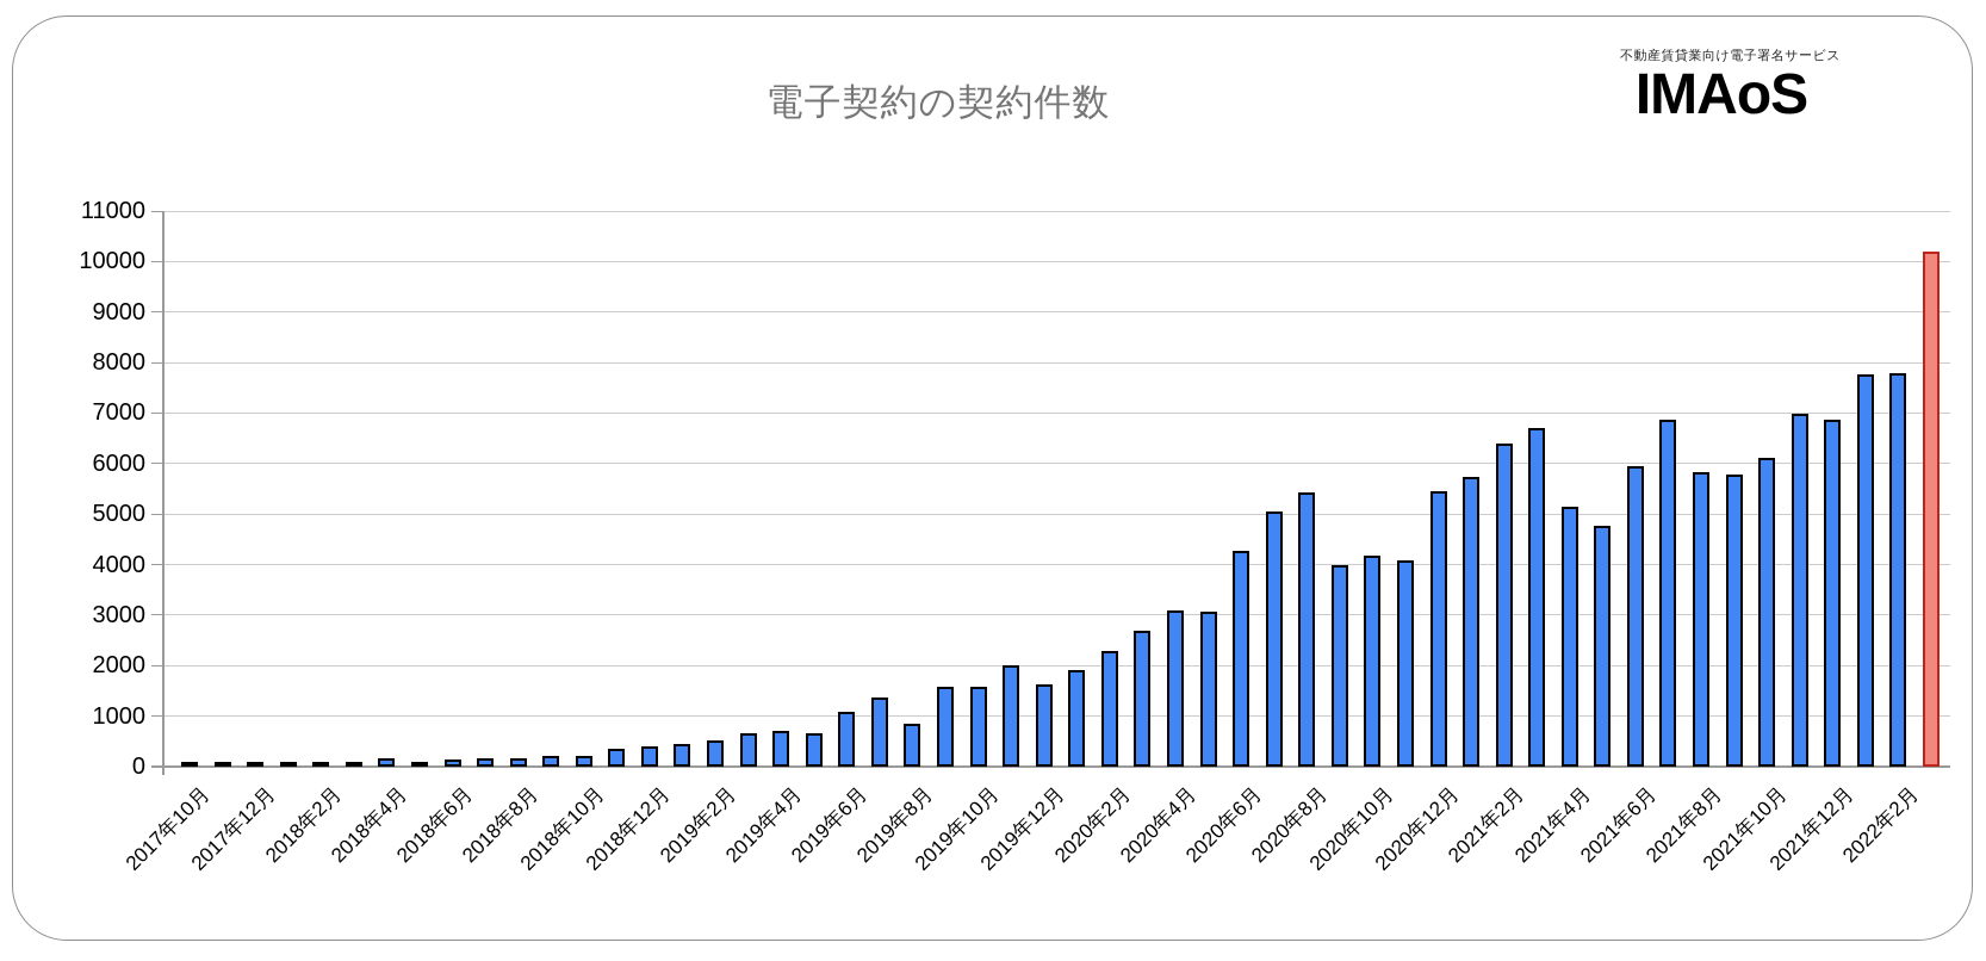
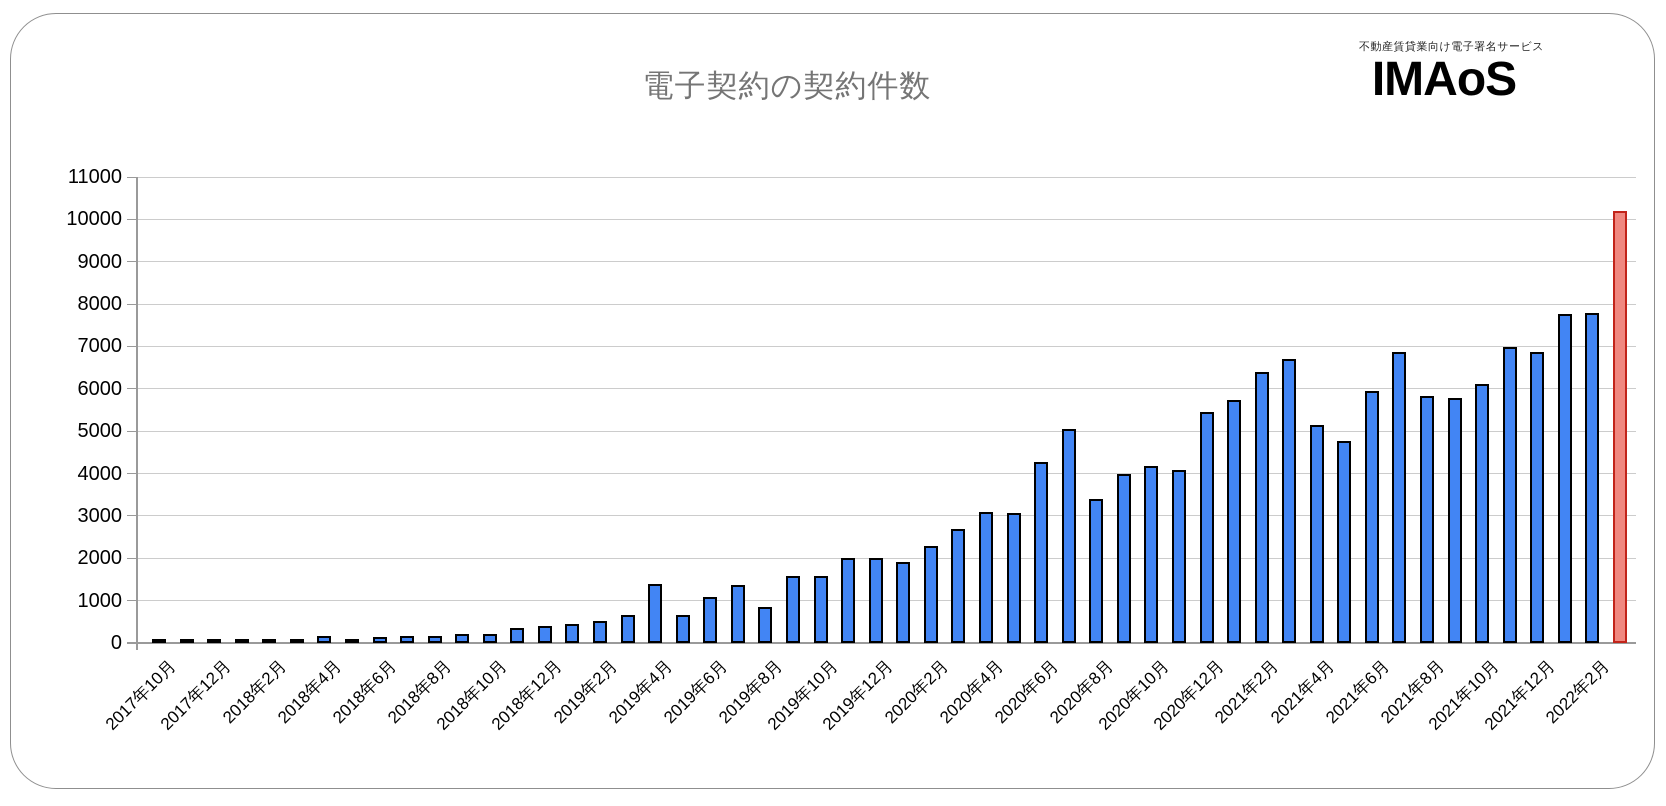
2019年4月: 700 -> 1400
2019年12月: 1600 -> 2000
2020年8月: 5400 -> 3400
